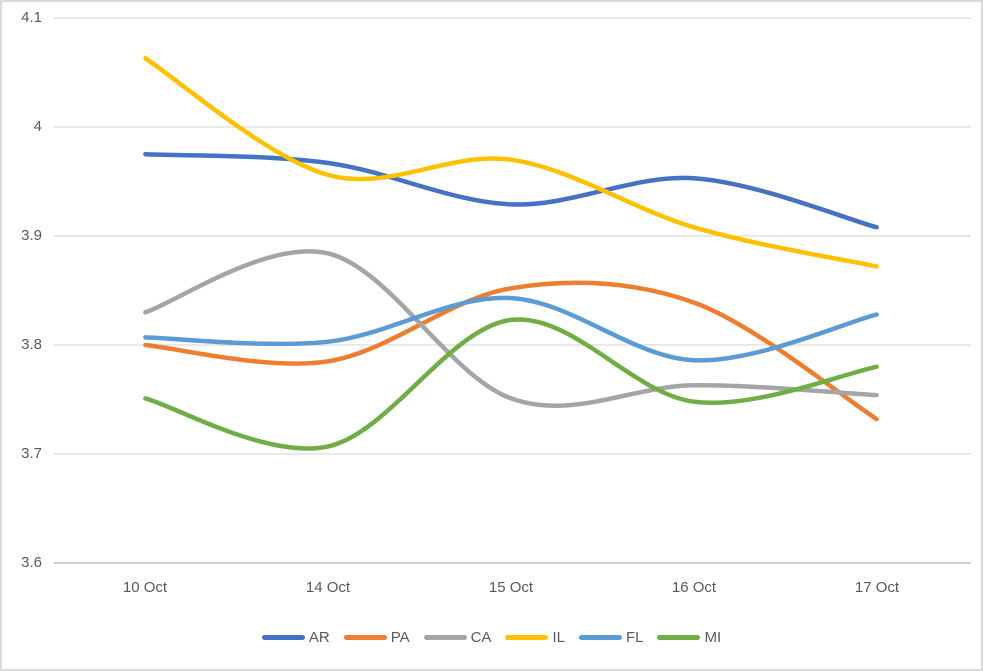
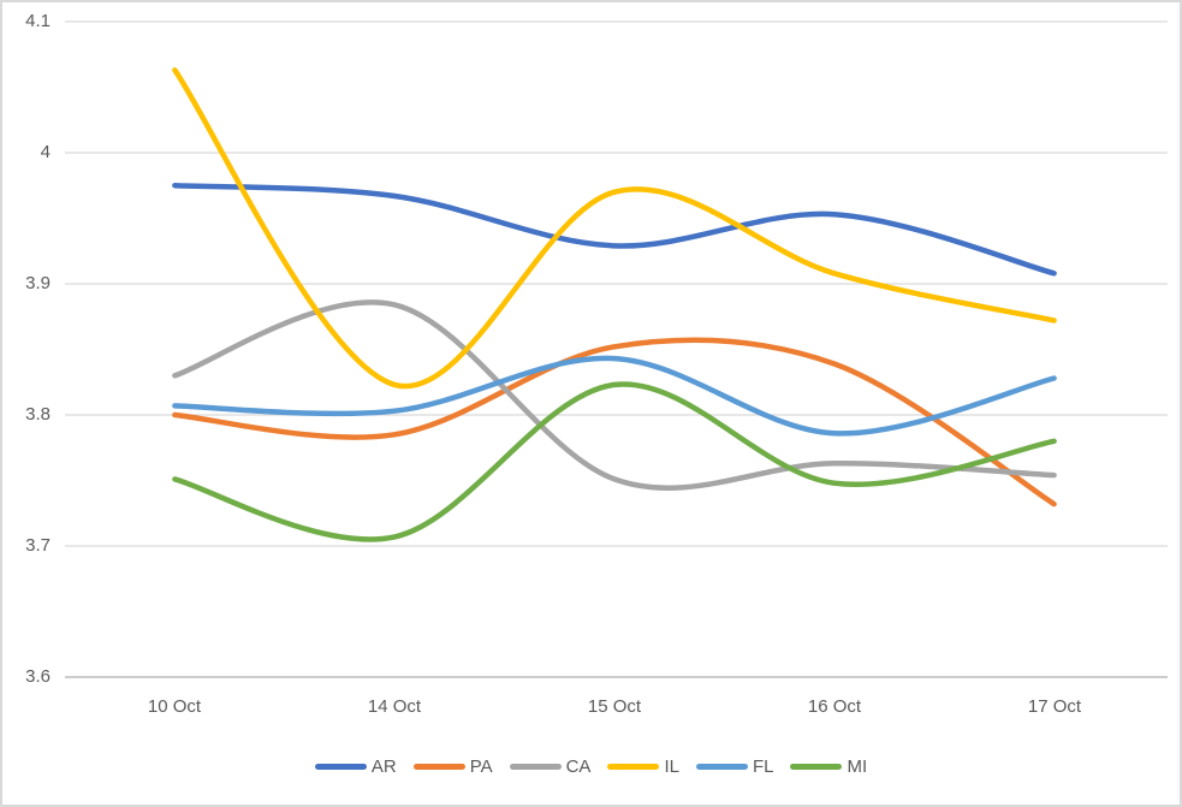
IL/14 Oct: 3.956 -> 3.823
